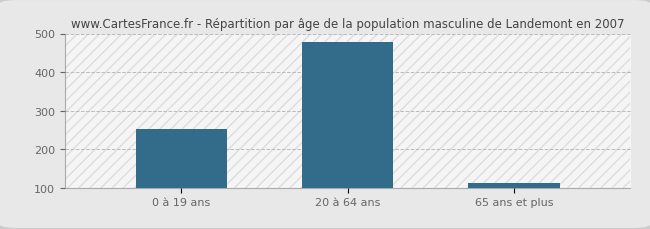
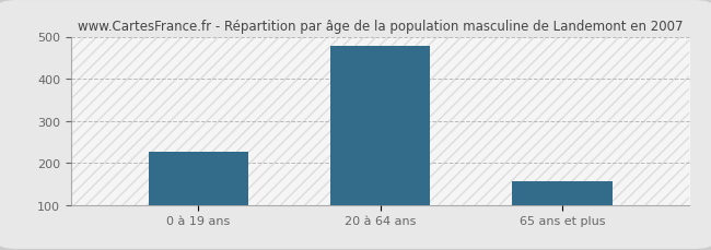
0 à 19 ans: 251 -> 225
65 ans et plus: 112 -> 155
